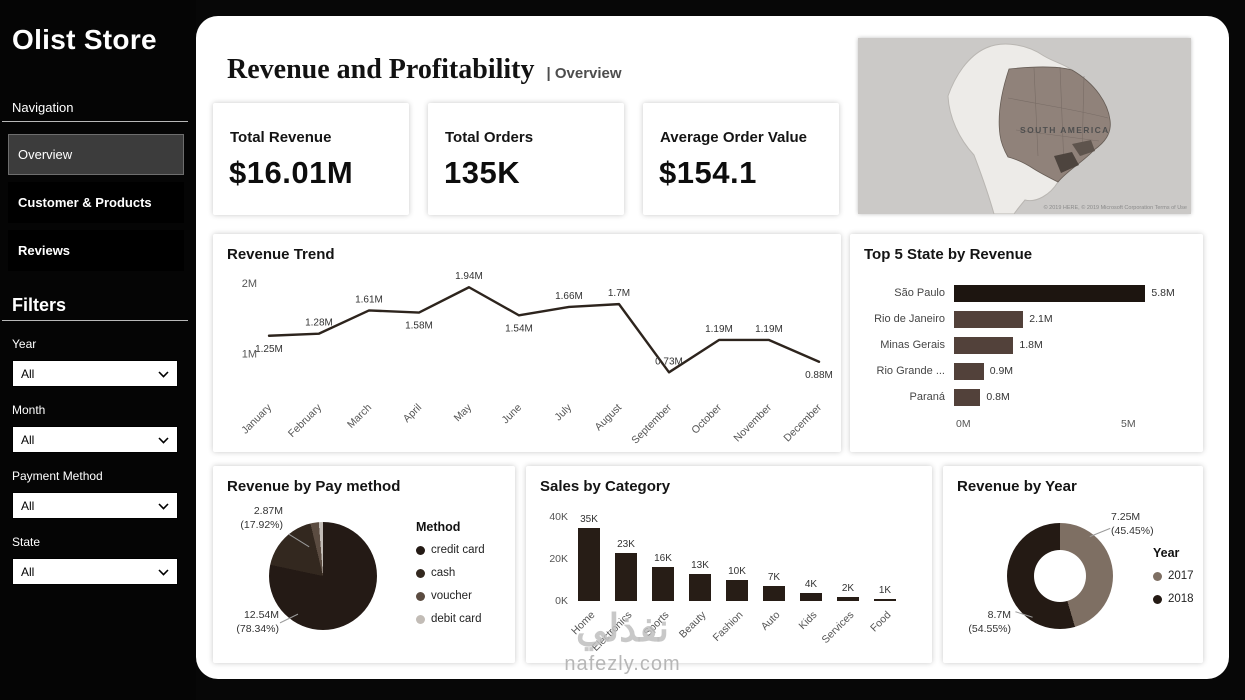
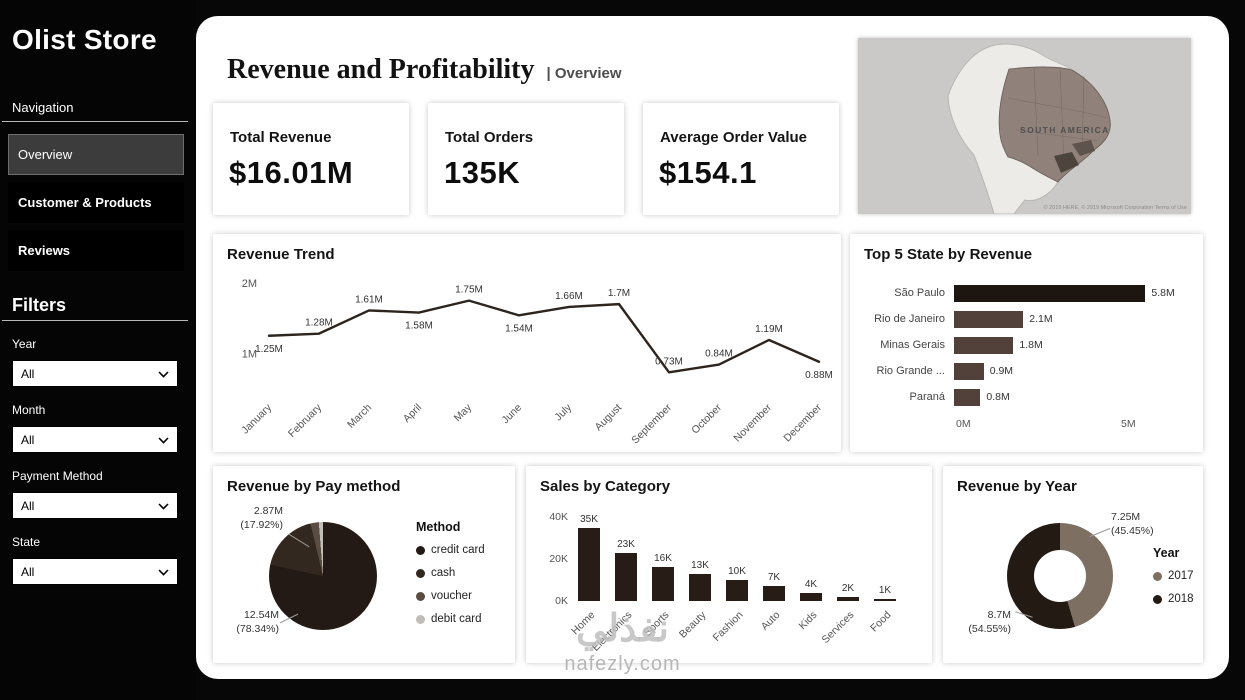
Revenue Trend/May: 1.94M -> 1.75M
Revenue Trend/October: 1.19M -> 0.84M
